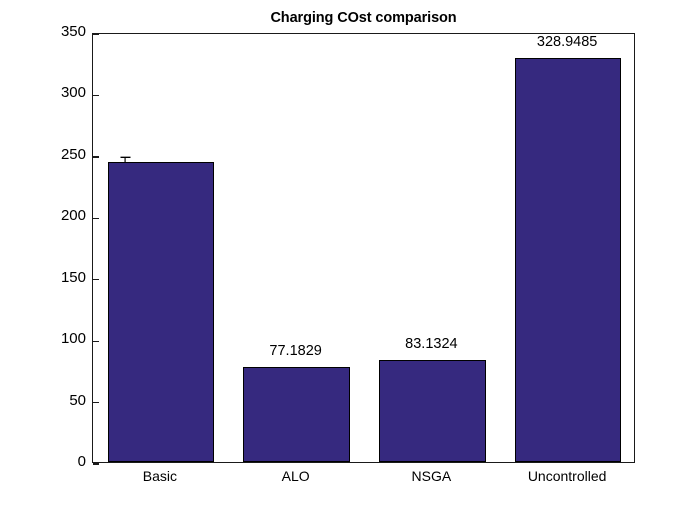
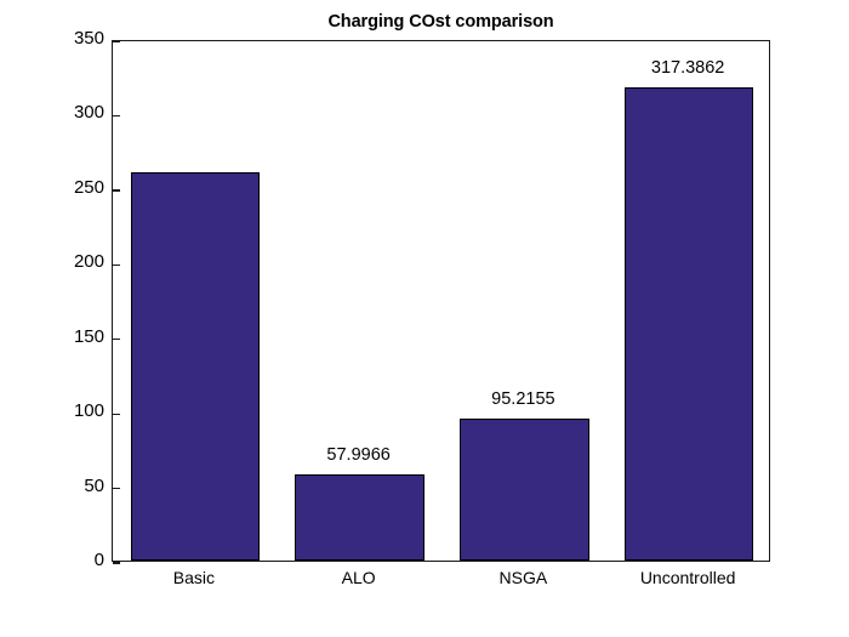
Basic: 244 -> 260
ALO: 77.1829 -> 57.9966
NSGA: 83.1324 -> 95.2155
Uncontrolled: 328.9485 -> 317.3862
